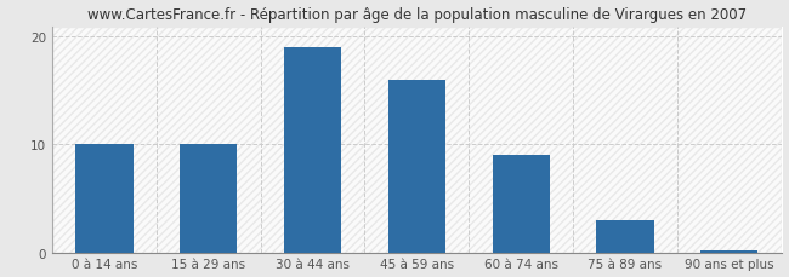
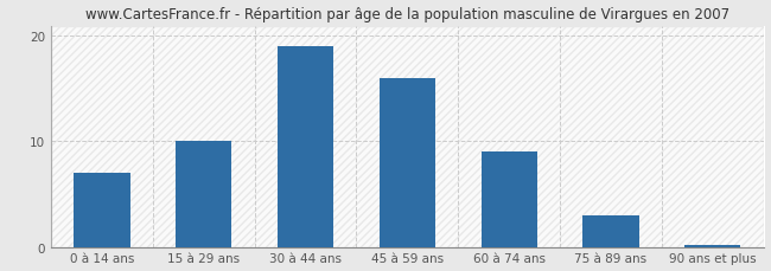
0 à 14 ans: 10.0 -> 7.0
